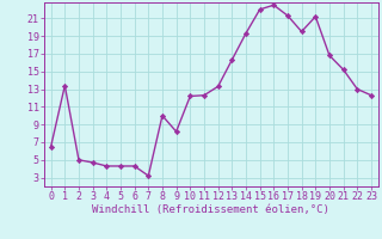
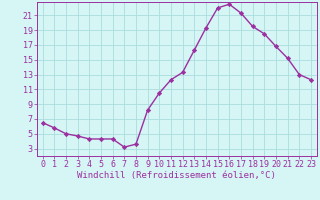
1: 13.4 -> 5.8
8: 10.0 -> 3.6
10: 12.2 -> 10.5
19: 21.2 -> 18.5
